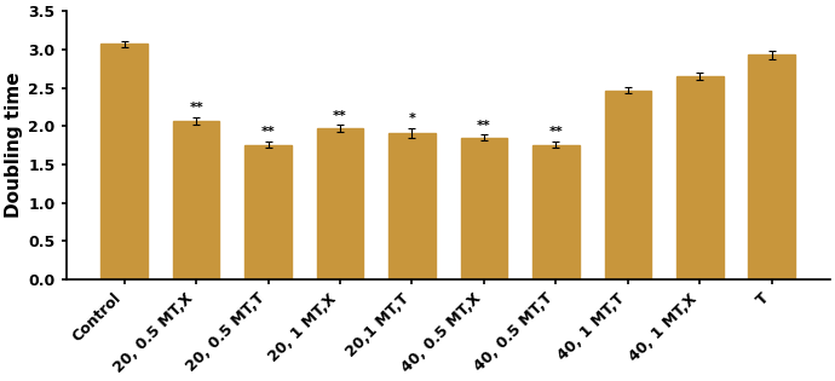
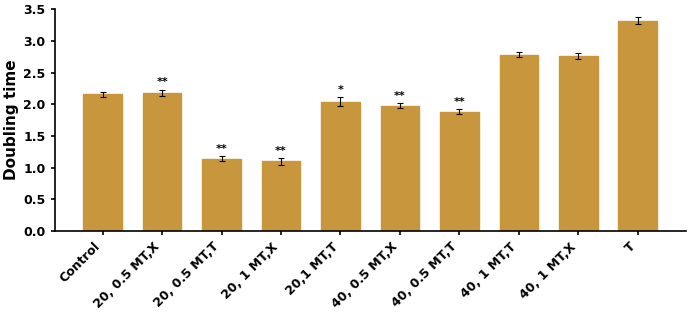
Control: 3.07 -> 2.16
20, 0.5 MT,X: 2.07 -> 2.18
20, 0.5 MT,T: 1.76 -> 1.14
20, 1 MT,X: 1.97 -> 1.10
20,1 MT,T: 1.91 -> 2.04
40, 0.5 MT,X: 1.85 -> 1.98
40, 0.5 MT,T: 1.76 -> 1.88
40, 1 MT,T: 2.47 -> 2.78
40, 1 MT,X: 2.65 -> 2.76
T: 2.93 -> 3.32
